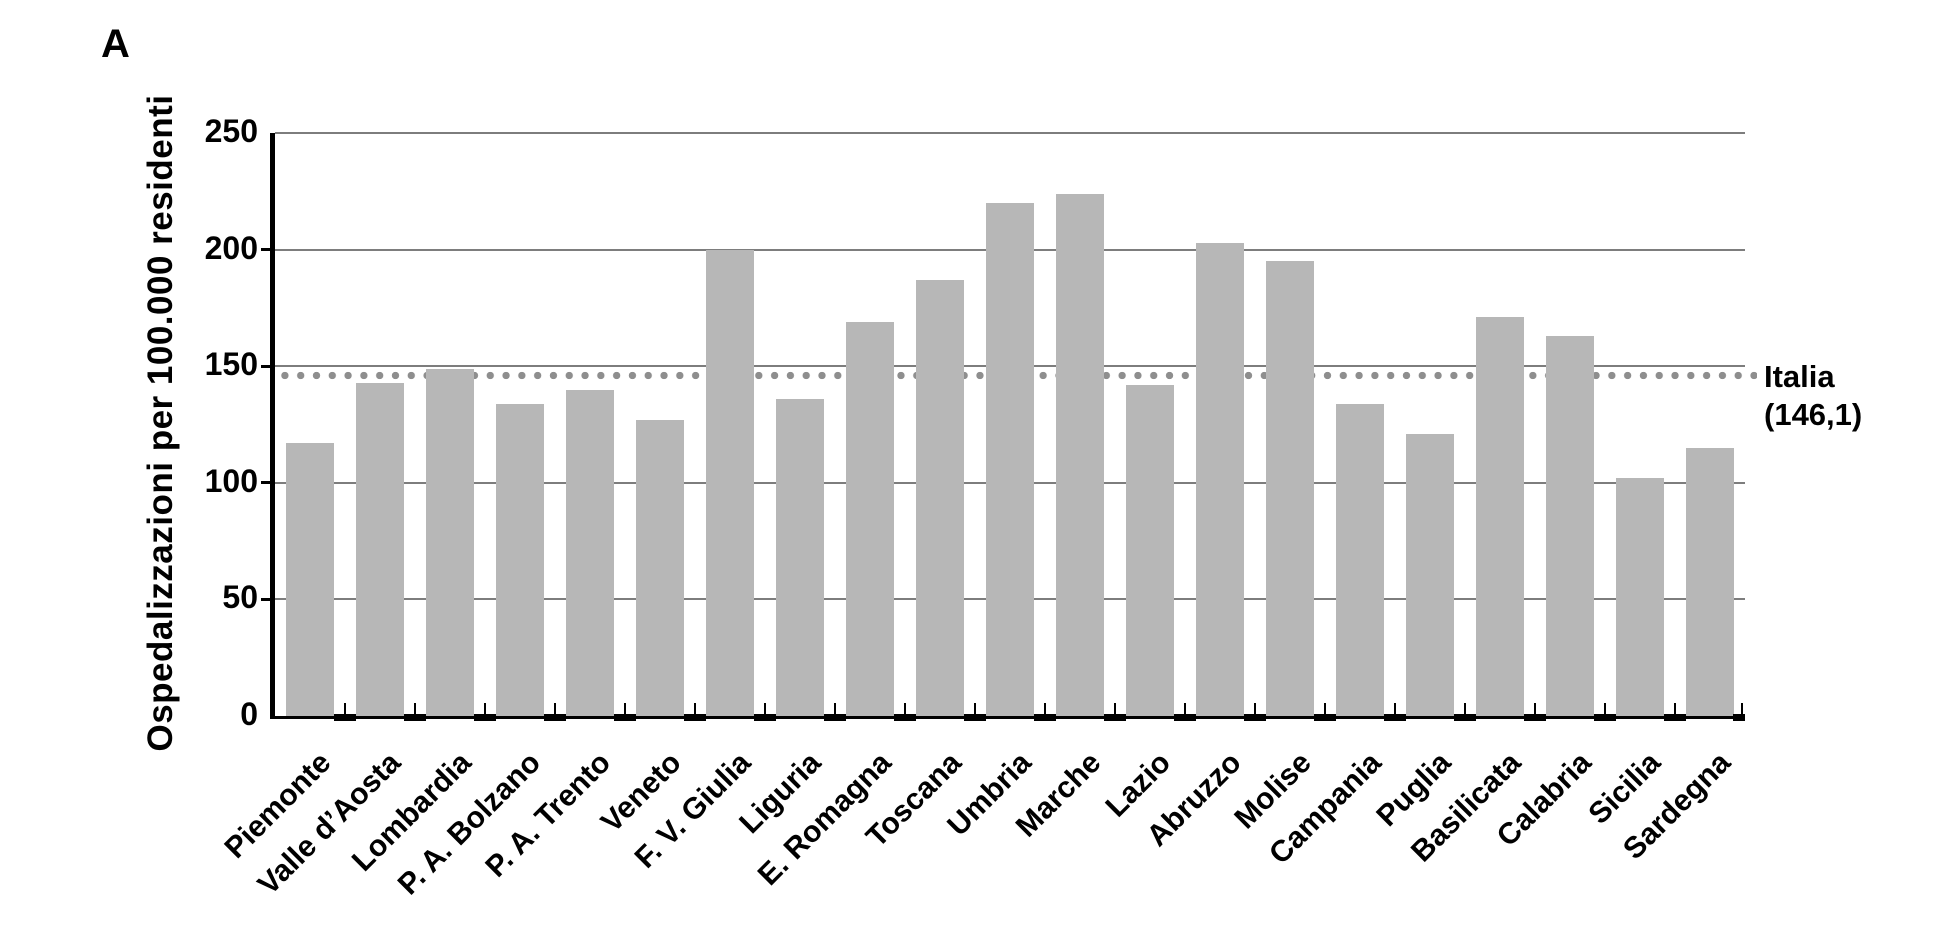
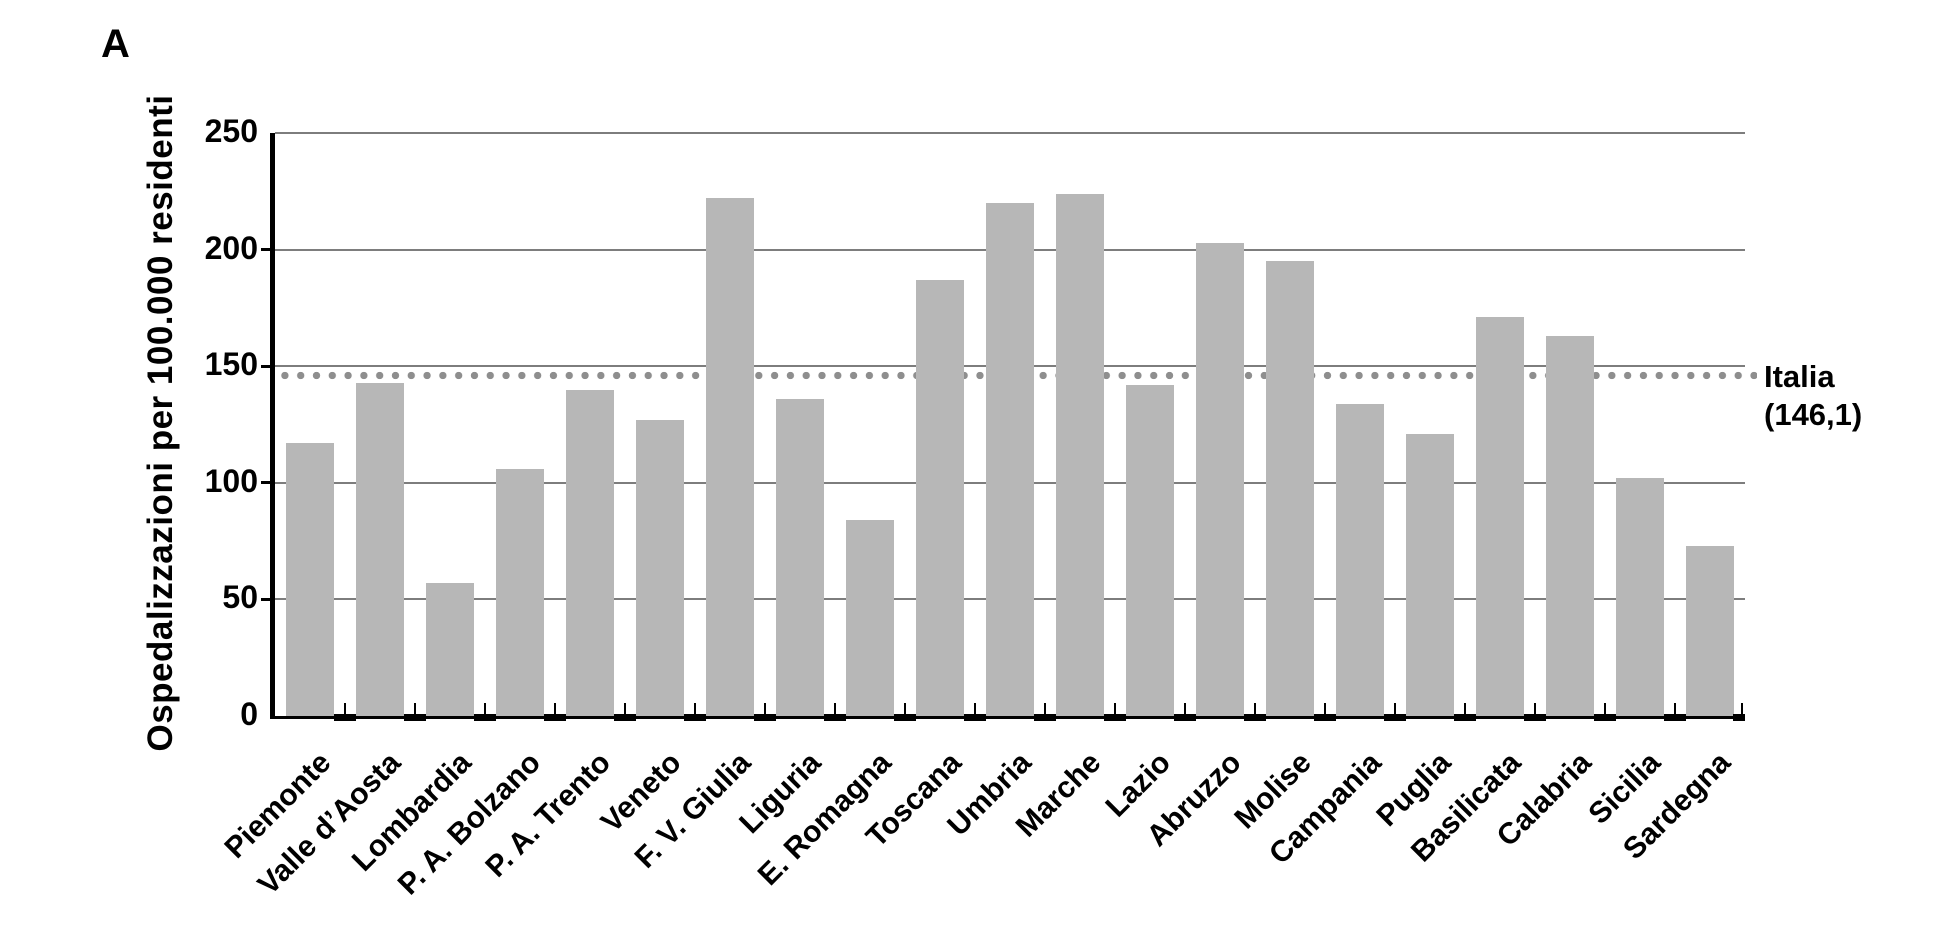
Lombardia: 149 -> 57
P. A. Bolzano: 134 -> 106
F. V. Giulia: 200 -> 222
E. Romagna: 169 -> 84
Sardegna: 115 -> 73
